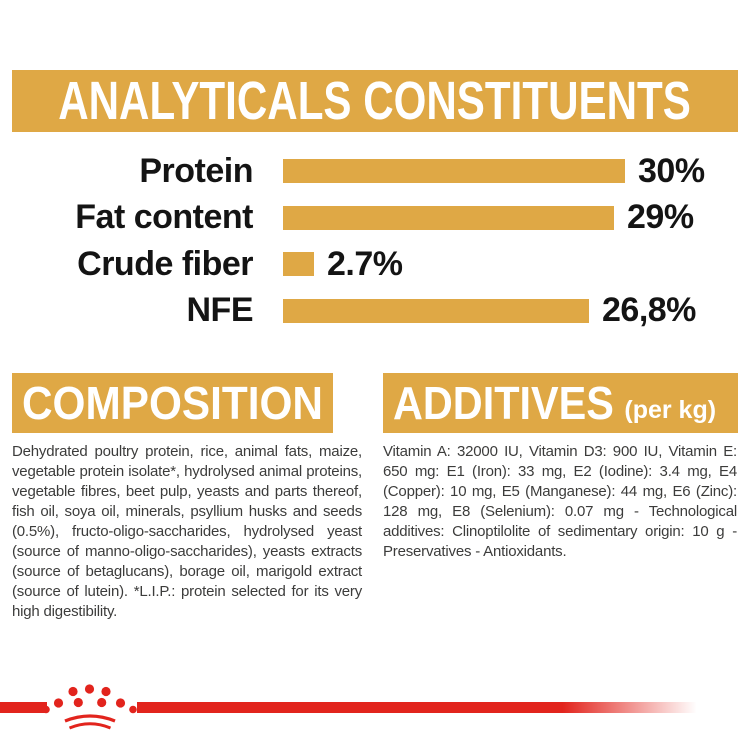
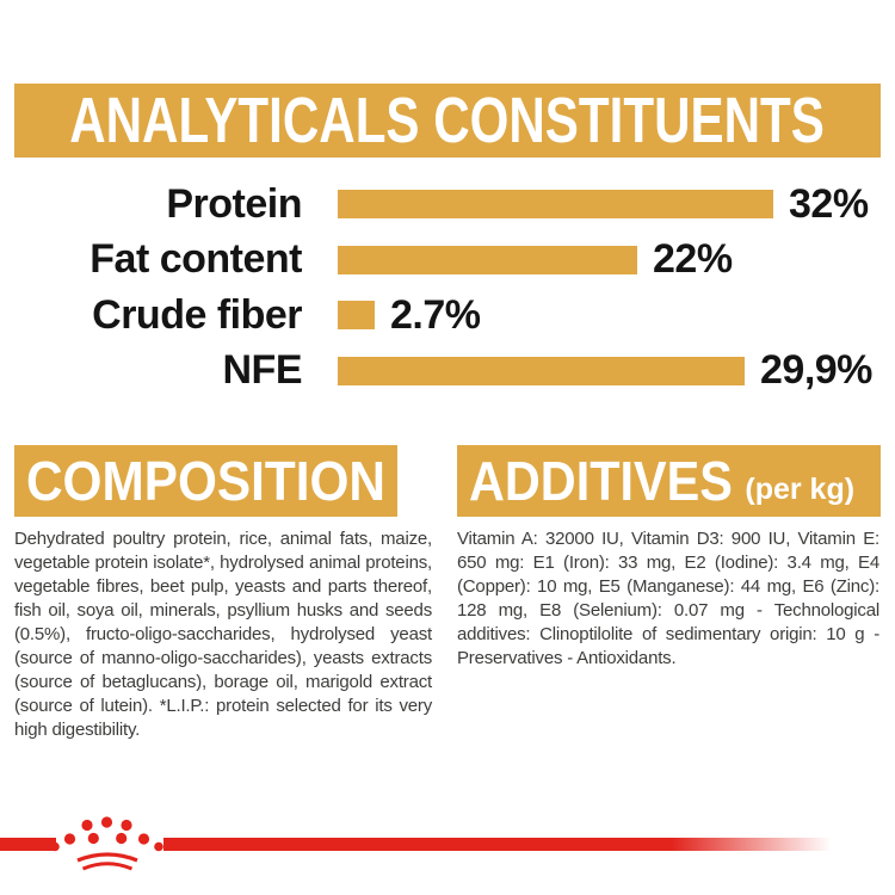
Protein: 30% -> 32%
Fat content: 29% -> 22%
NFE: 26,8% -> 29,9%
